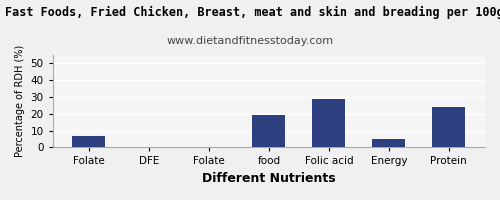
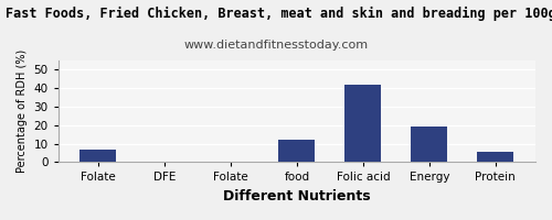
food: 19 -> 12
Folic acid: 29 -> 42
Energy: 5 -> 19
Protein: 24 -> 6
